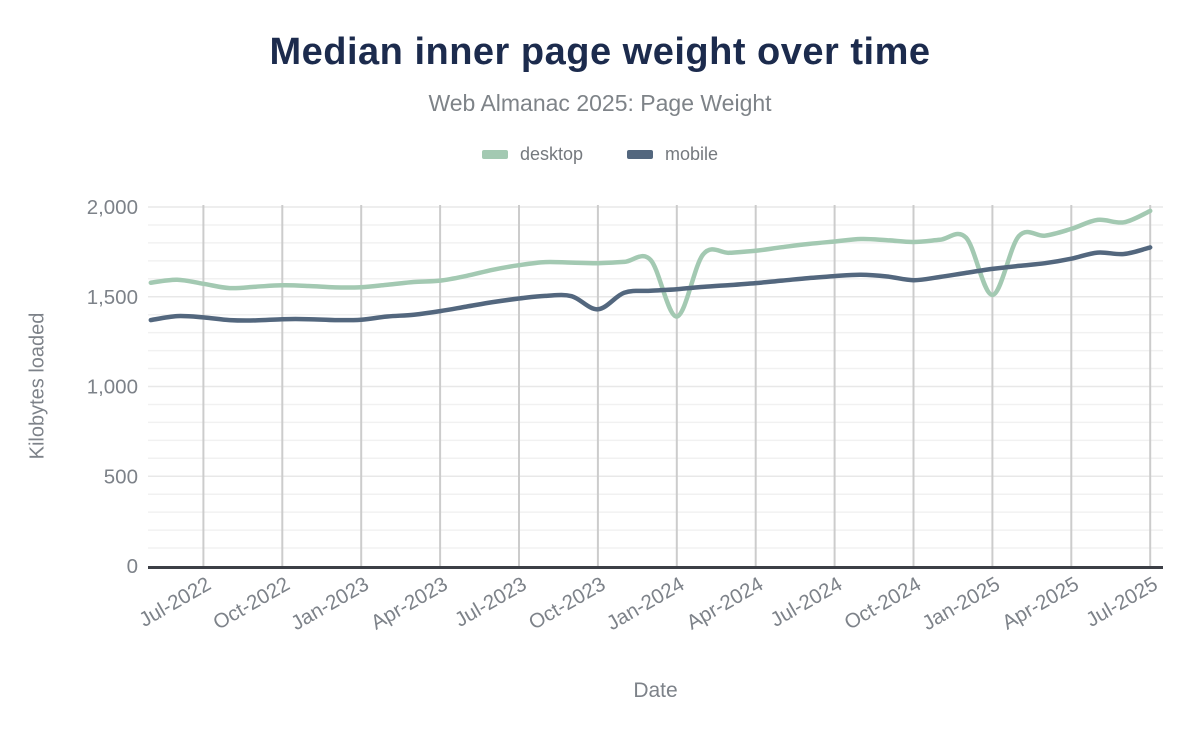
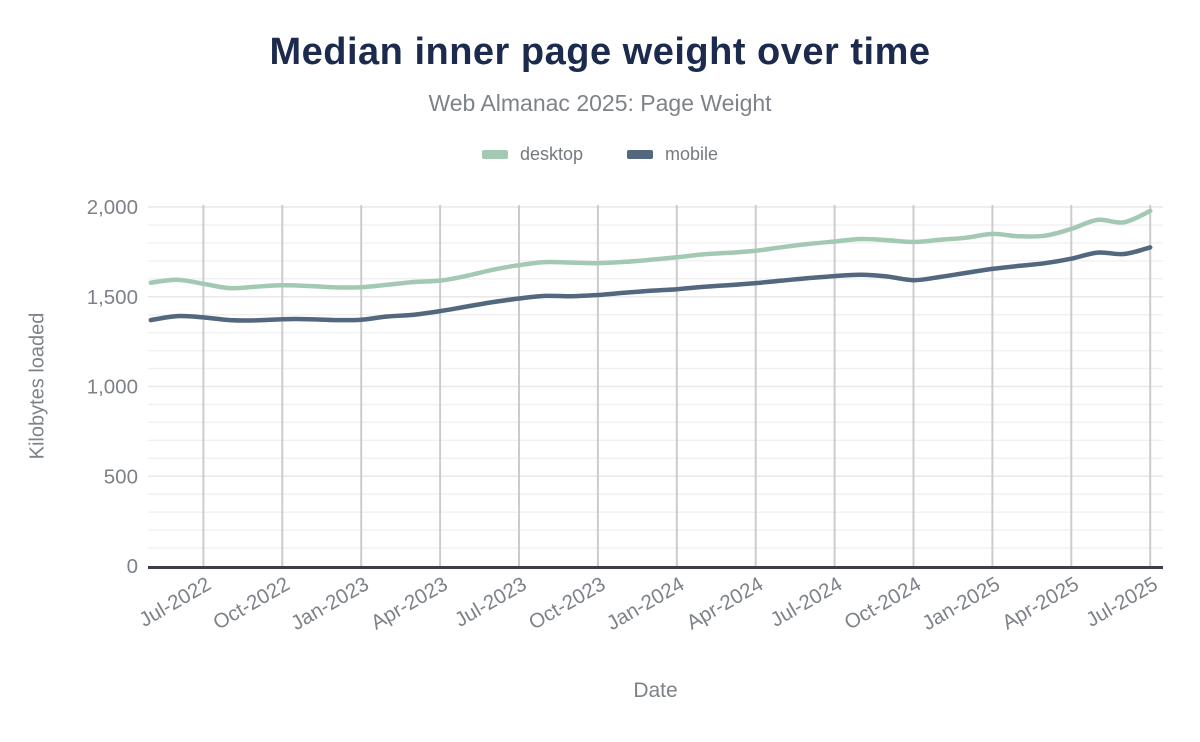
mobile/Oct-2023: 1430 -> 1510
desktop/Jan-2024: 1390 -> 1720
desktop/Jan-2025: 1510 -> 1850
